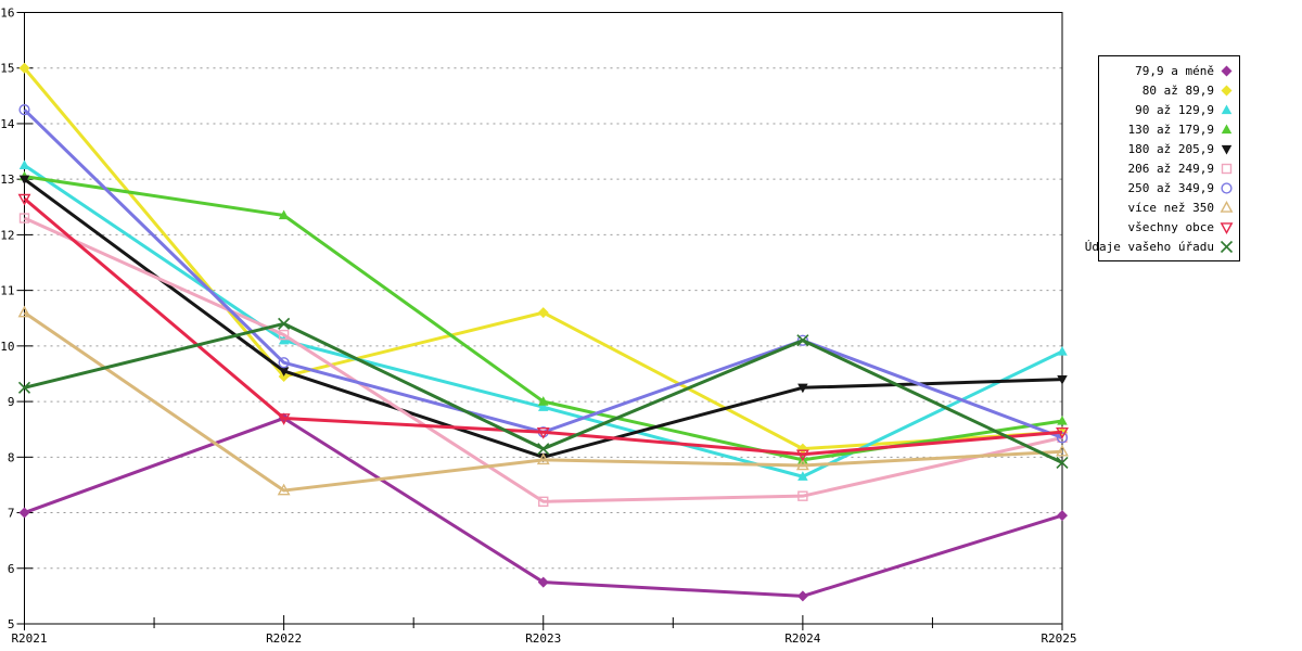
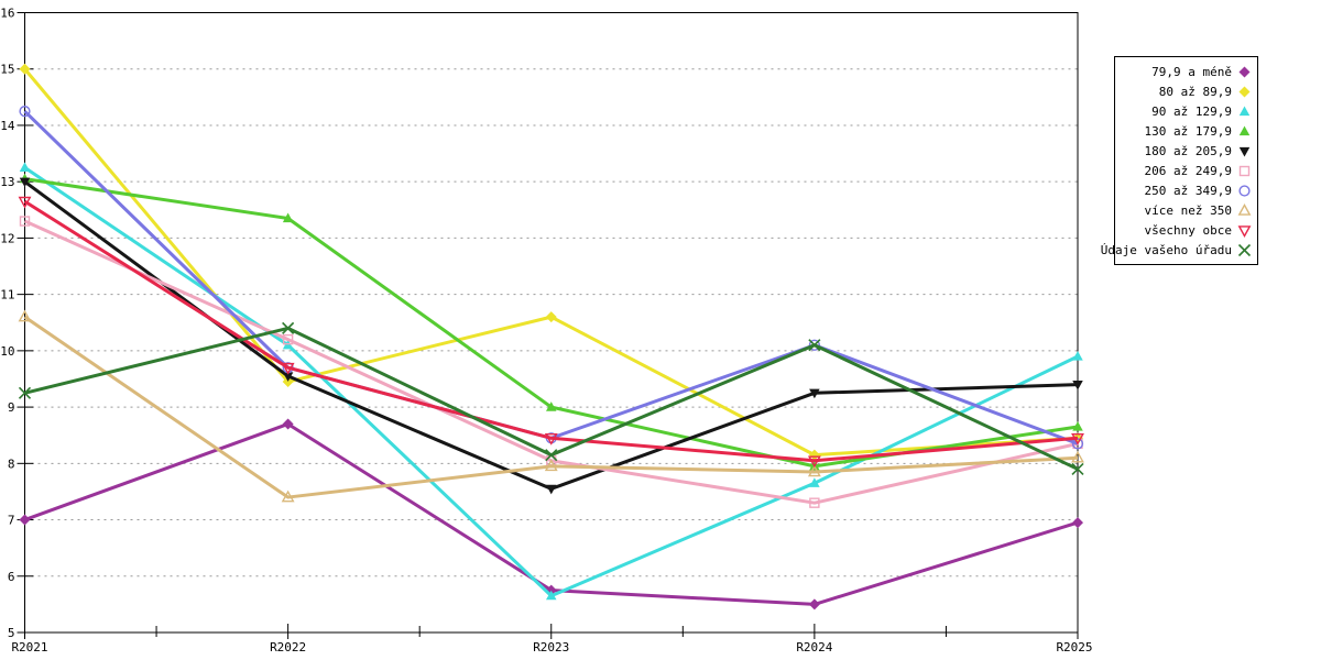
všechny obce/R2022: 8.7 -> 9.7
90 až 129,9/R2023: 8.9 -> 5.7
180 až 205,9/R2023: 8.0 -> 7.5
206 až 249,9/R2023: 7.2 -> 8.1
